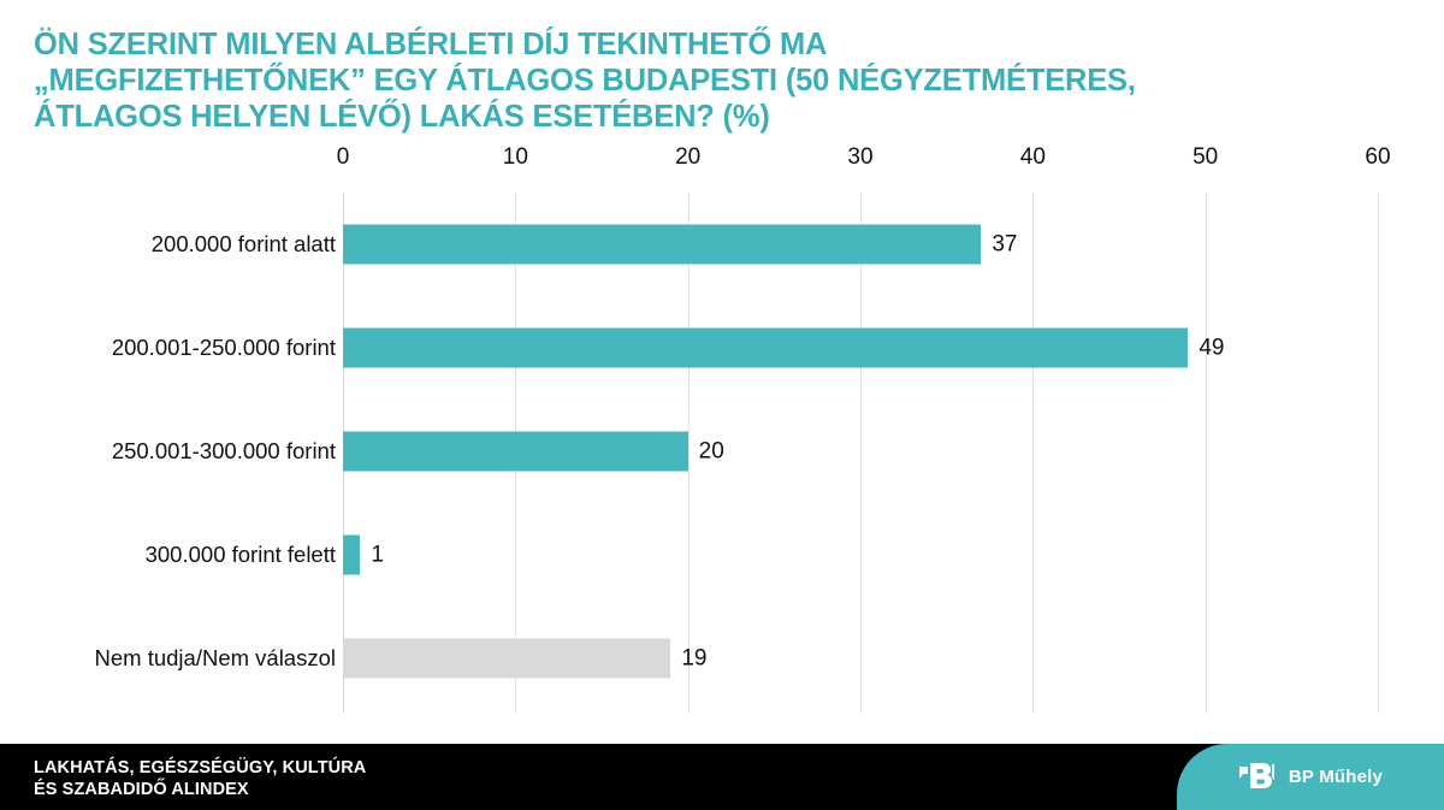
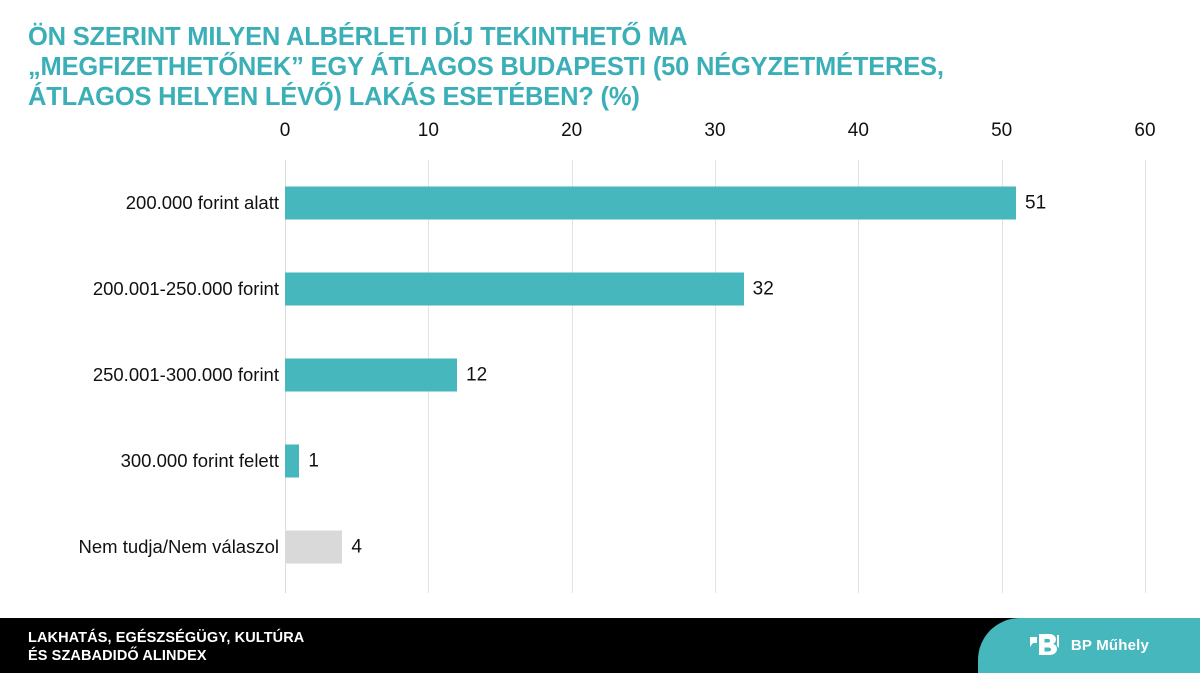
200.000 forint alatt: 37 -> 51
200.001-250.000 forint: 49 -> 32
250.001-300.000 forint: 20 -> 12
Nem tudja/Nem válaszol: 19 -> 4
